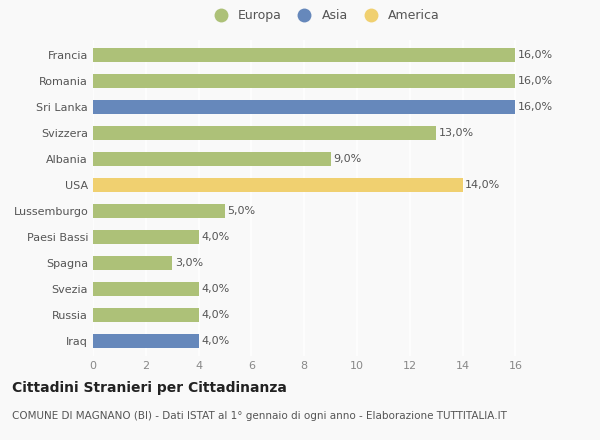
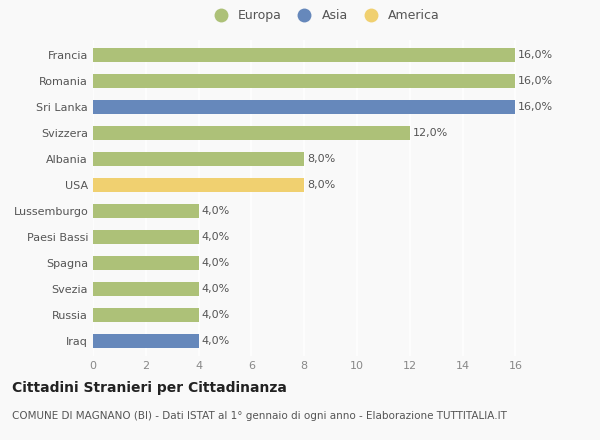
Svizzera: 13,0% -> 12,0%
Albania: 9,0% -> 8,0%
USA: 14,0% -> 8,0%
Lussemburgo: 5,0% -> 4,0%
Spagna: 3,0% -> 4,0%
